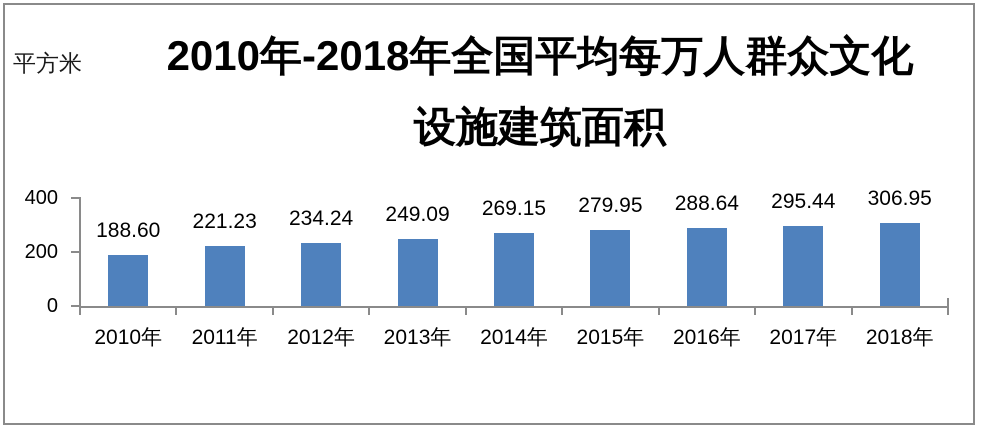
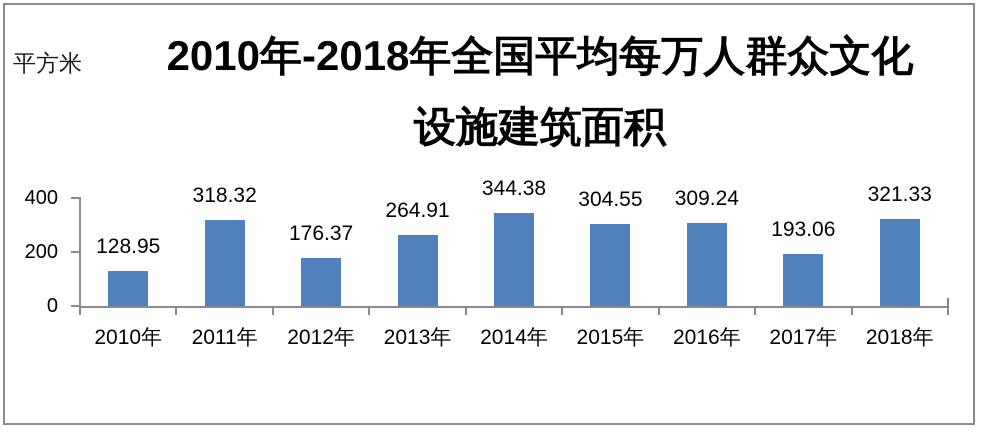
2010年: 188.60 -> 128.95
2011年: 221.23 -> 318.32
2012年: 234.24 -> 176.37
2013年: 249.09 -> 264.91
2014年: 269.15 -> 344.38
2015年: 279.95 -> 304.55
2016年: 288.64 -> 309.24
2017年: 295.44 -> 193.06
2018年: 306.95 -> 321.33
